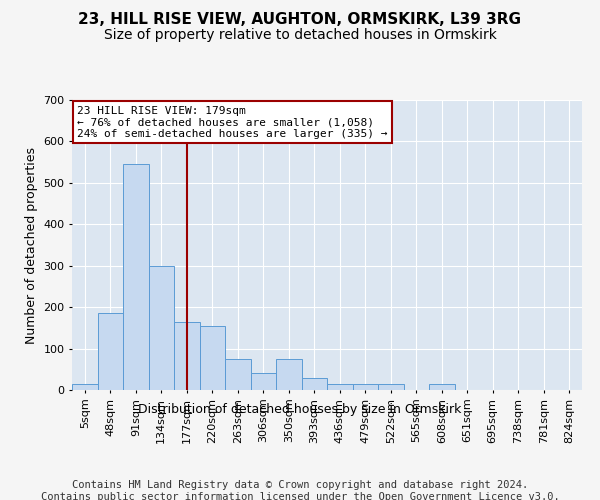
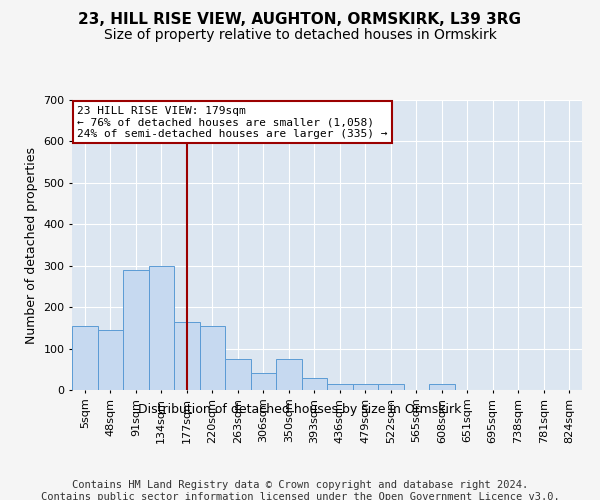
5sqm: 15 -> 155
48sqm: 185 -> 145
91sqm: 545 -> 290
